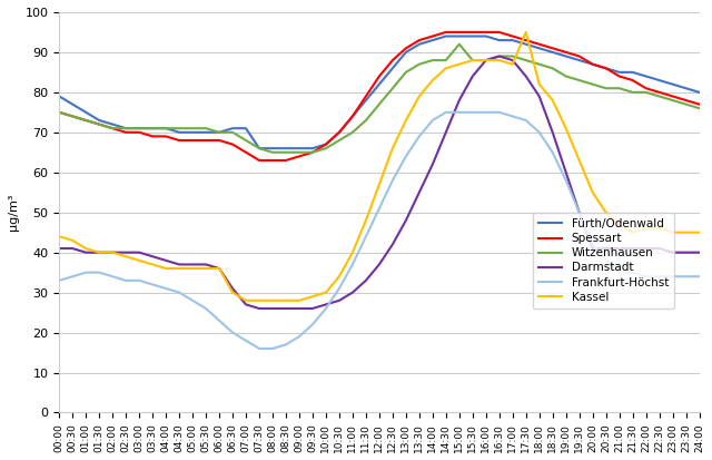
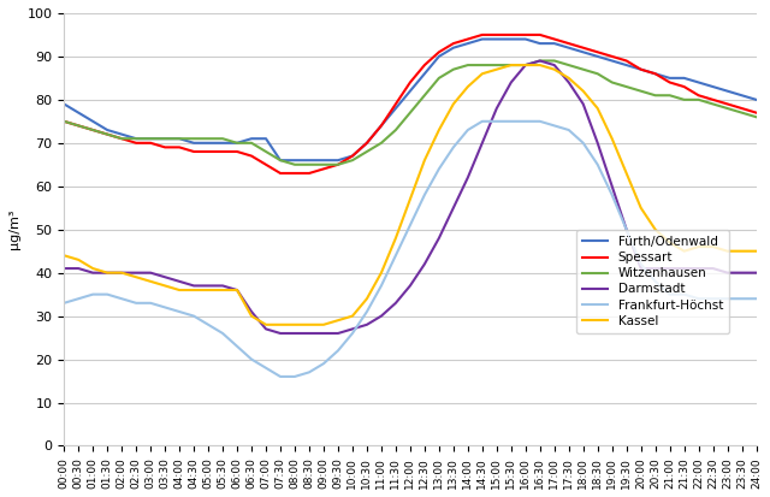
Witzenhausen/15:00: 92 -> 88
Kassel/17:30: 95 -> 85
